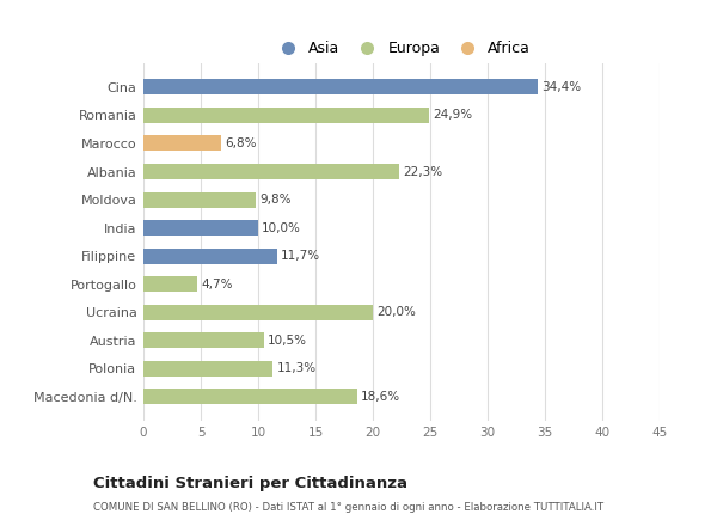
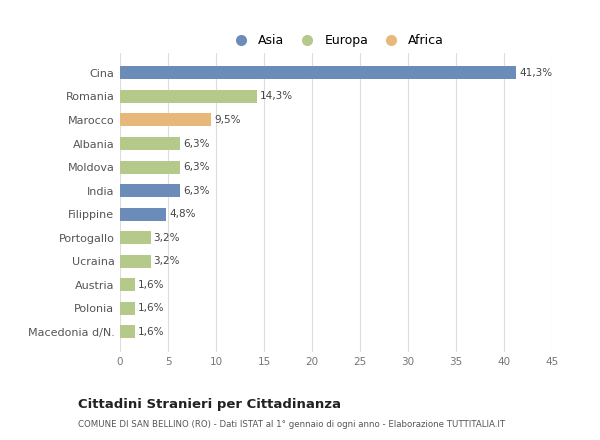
Cina: 34,4% -> 41,3%
Romania: 24,9% -> 14,3%
Marocco: 6,8% -> 9,5%
Albania: 22,3% -> 6,3%
Moldova: 9,8% -> 6,3%
India: 10,0% -> 6,3%
Filippine: 11,7% -> 4,8%
Portogallo: 4,7% -> 3,2%
Ucraina: 20,0% -> 3,2%
Austria: 10,5% -> 1,6%
Polonia: 11,3% -> 1,6%
Macedonia d/N.: 18,6% -> 1,6%
